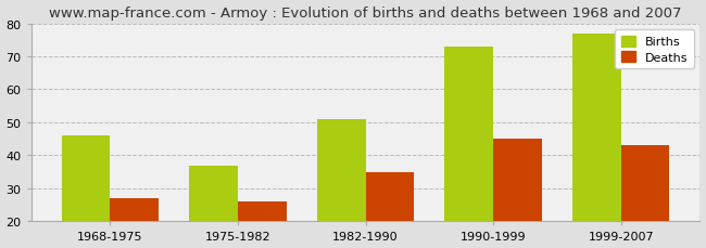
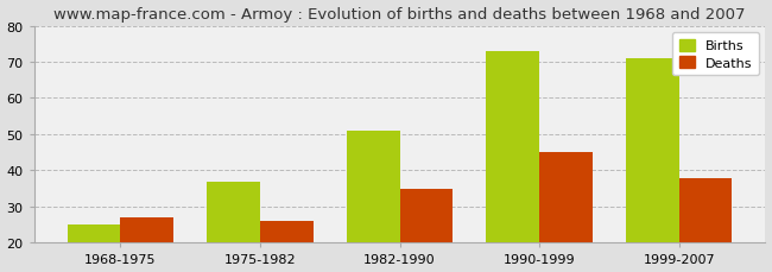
Births/1968-1975: 46 -> 25
Births/1999-2007: 77 -> 71
Deaths/1999-2007: 43 -> 38
